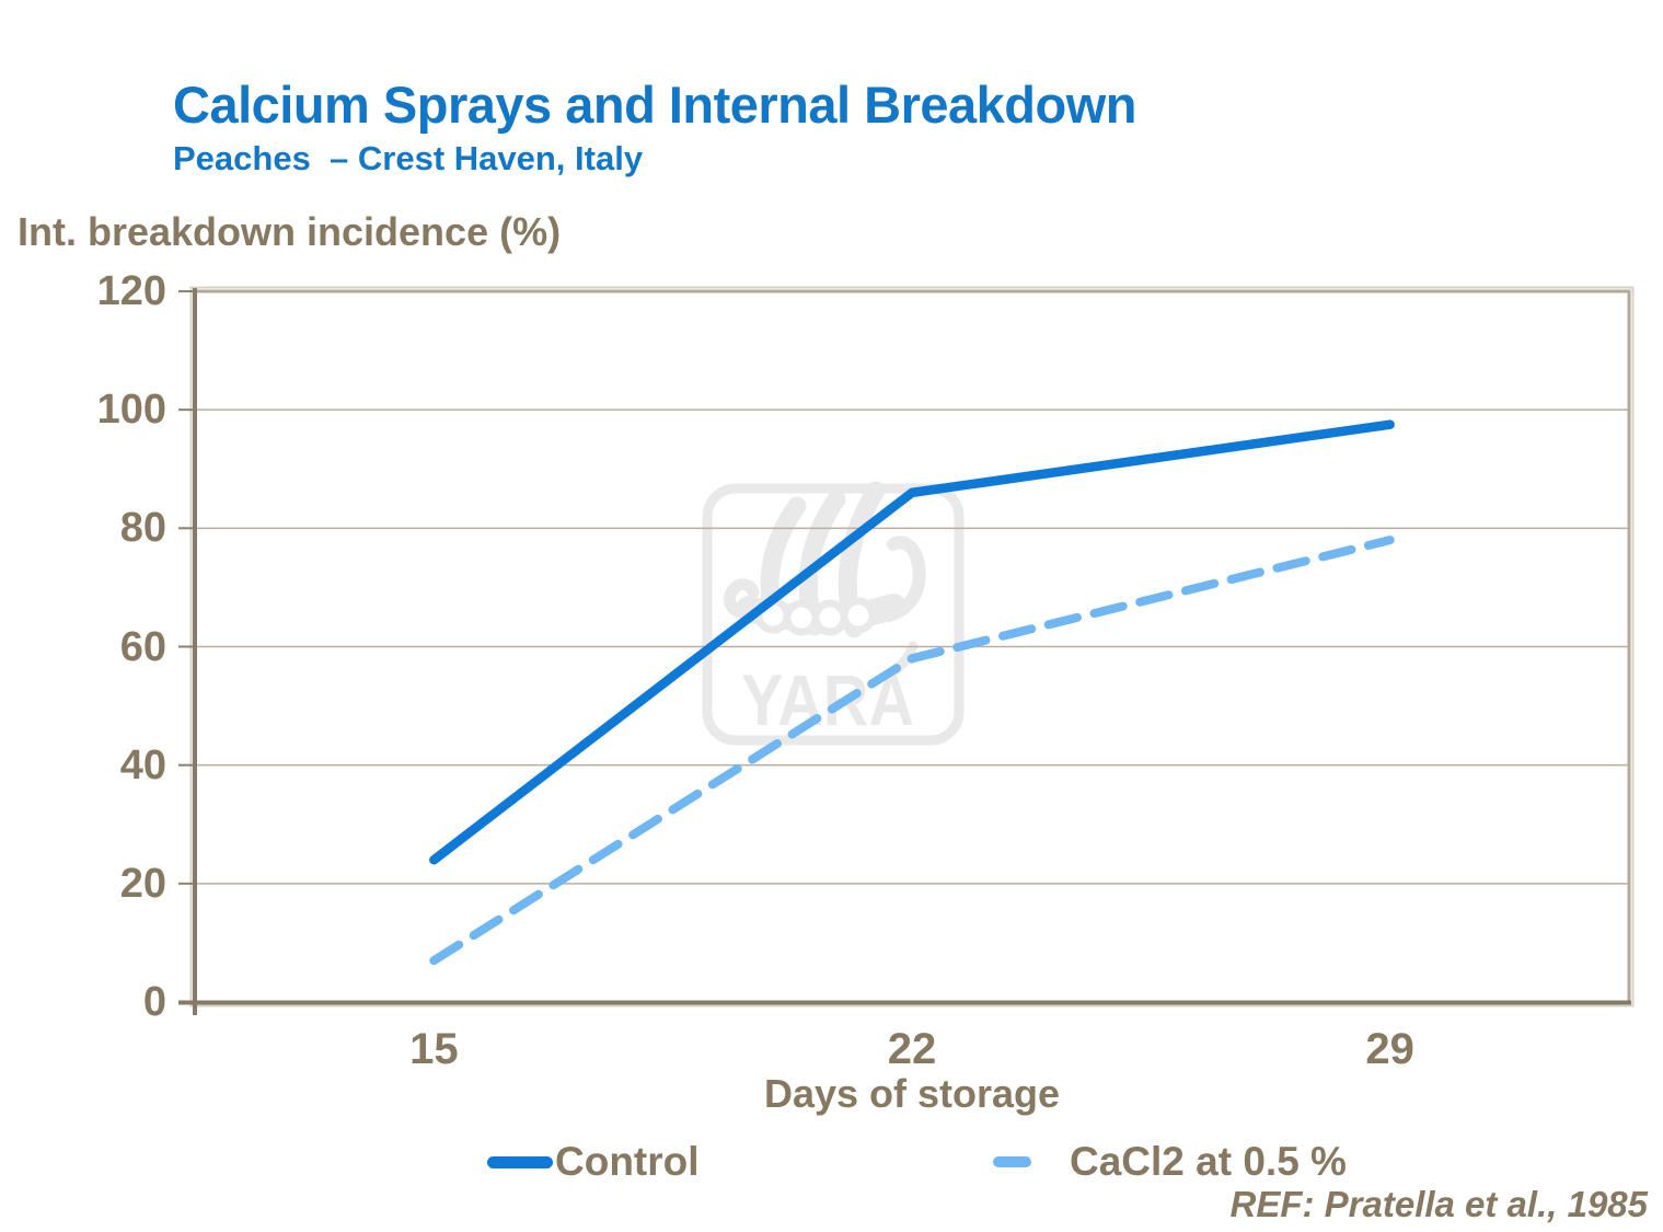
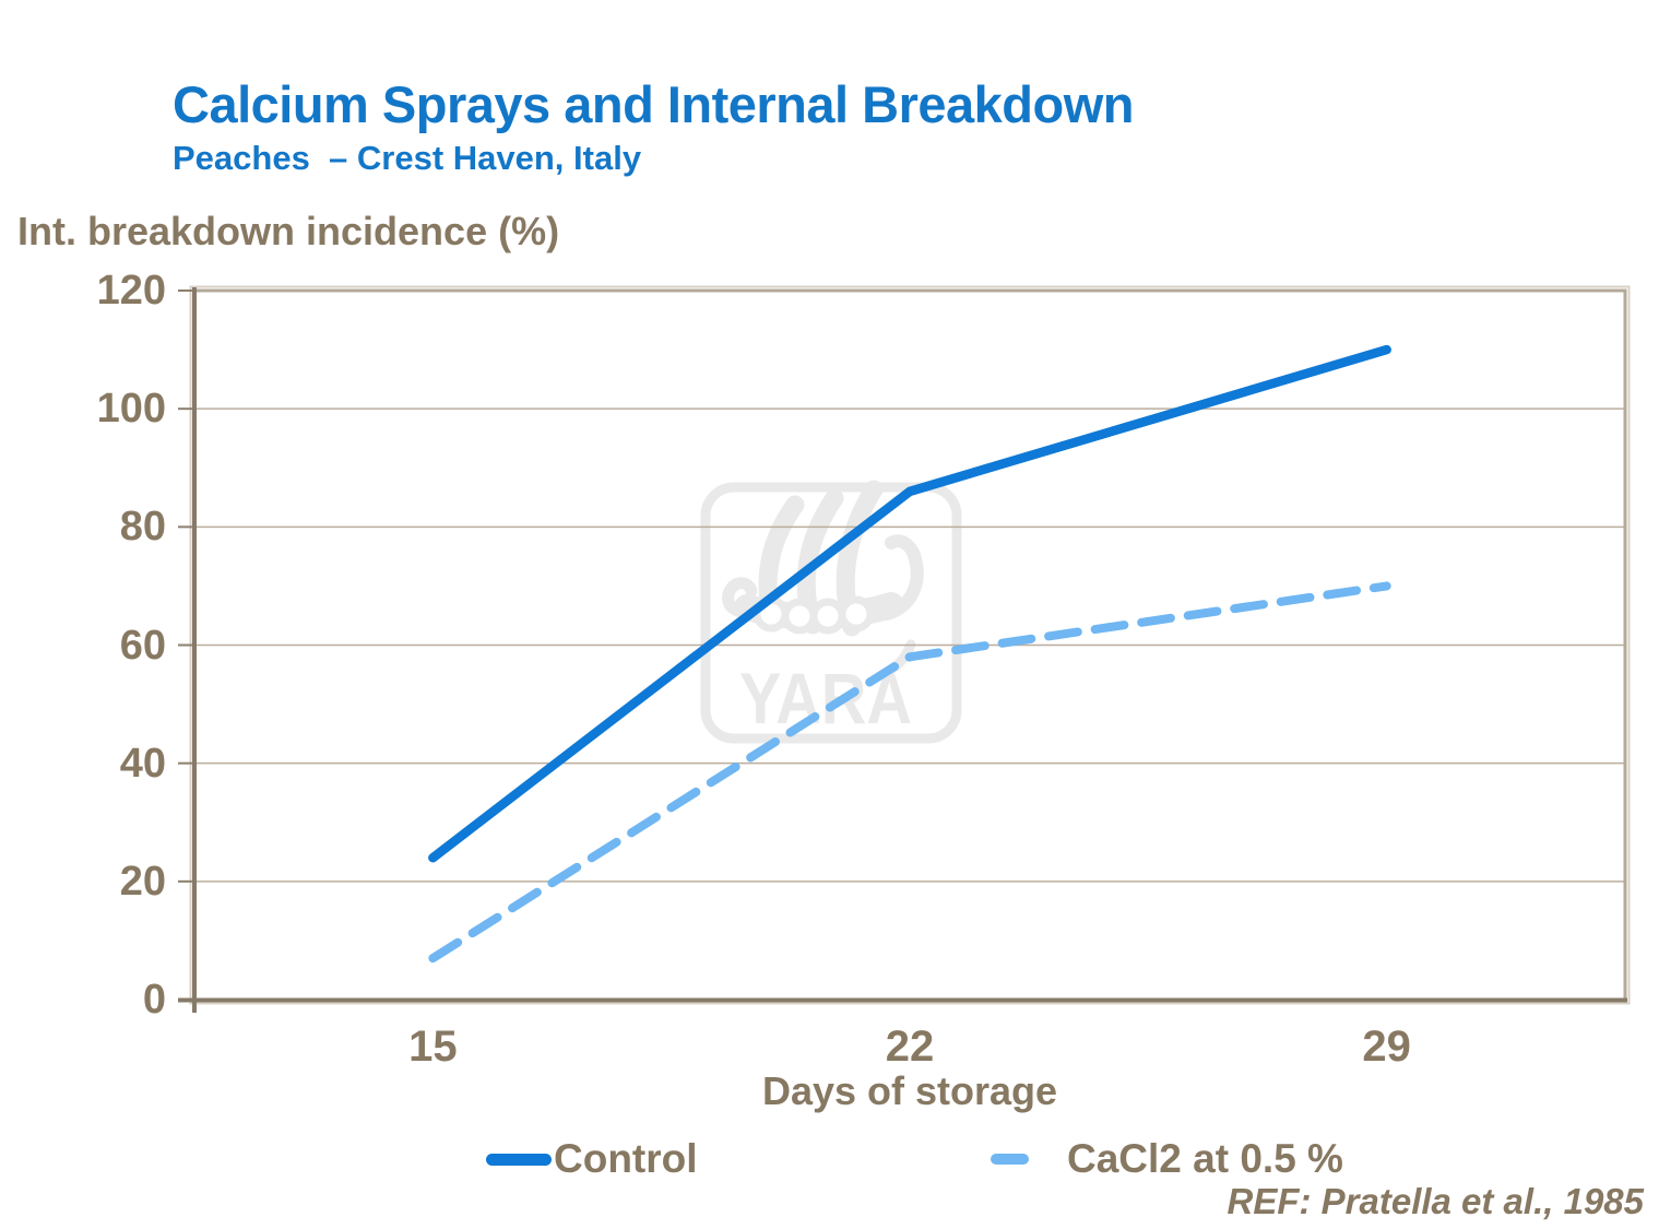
Control/29: 98 -> 110
CaCl2 at 0.5 %/29: 78 -> 70
